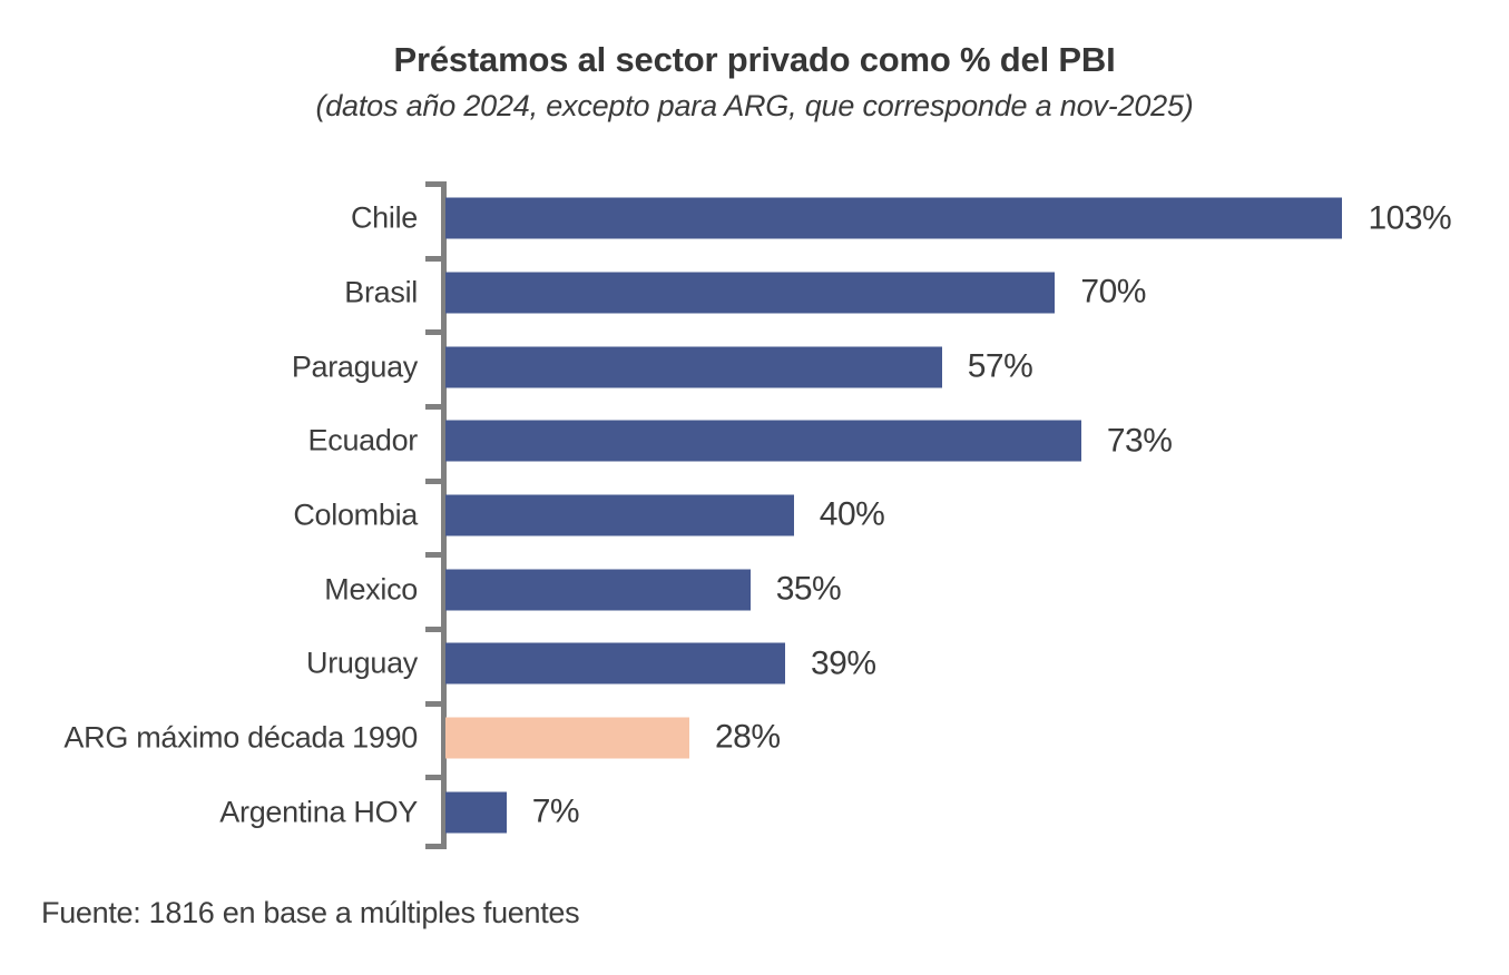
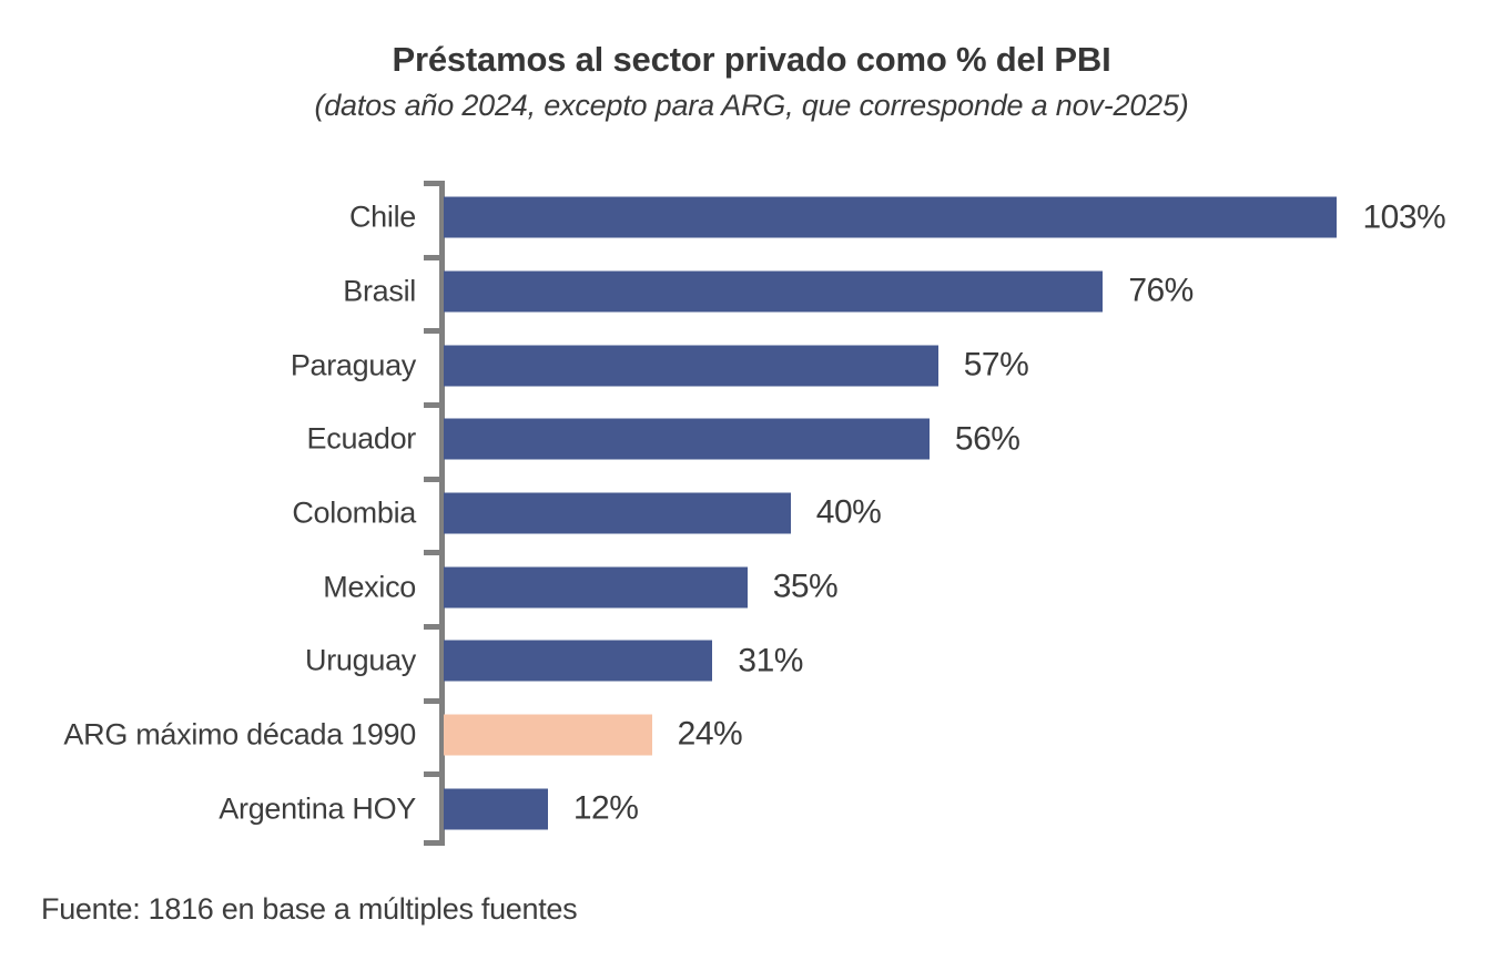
Brasil: 70% -> 76%
Ecuador: 73% -> 56%
Uruguay: 39% -> 31%
ARG máximo década 1990: 28% -> 24%
Argentina HOY: 7% -> 12%
